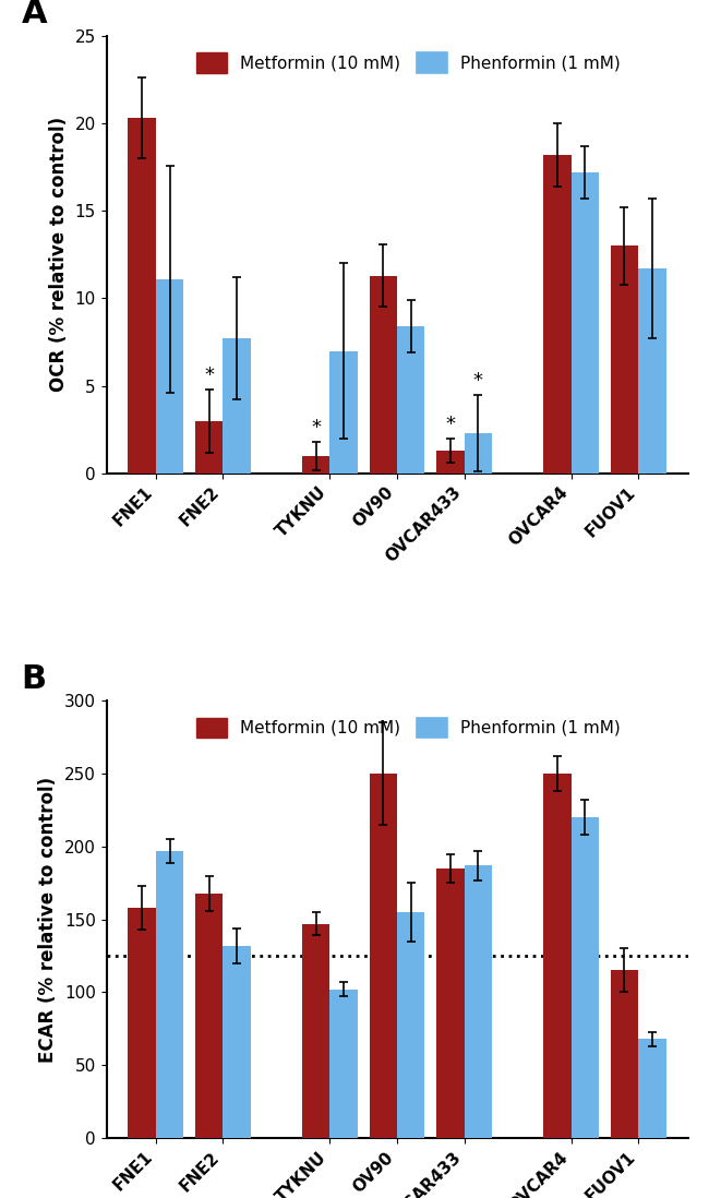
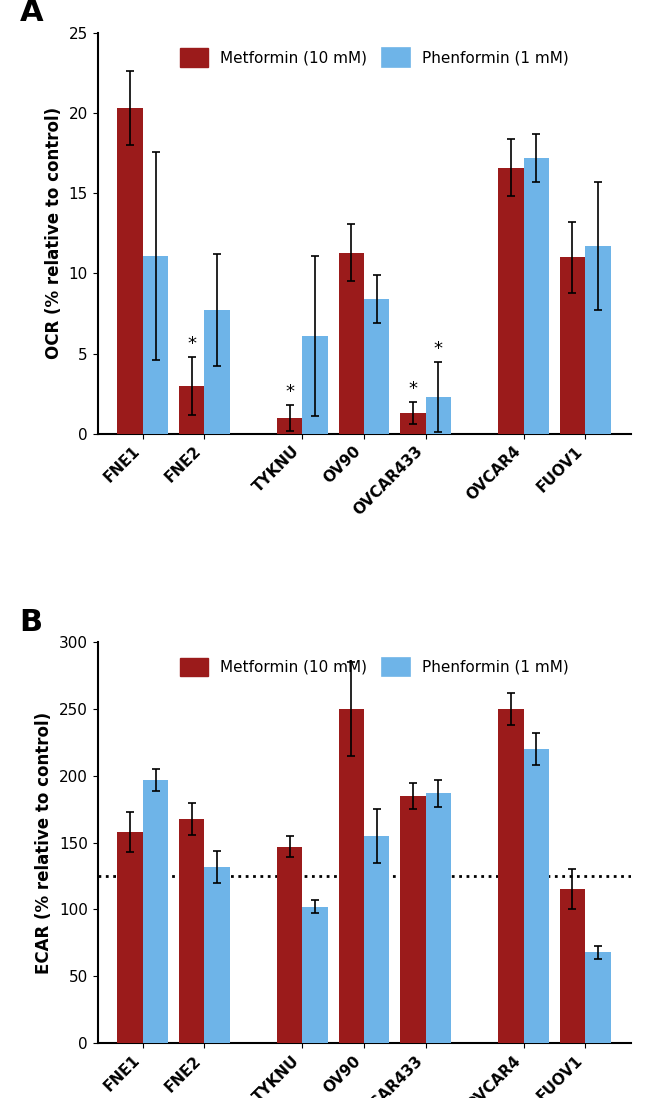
Phenformin (1 mM)/TYKNU: 7.0 -> 6.1
Metformin (10 mM)/OVCAR4: 18.2 -> 16.6
Metformin (10 mM)/FUOV1: 13.0 -> 11.0
